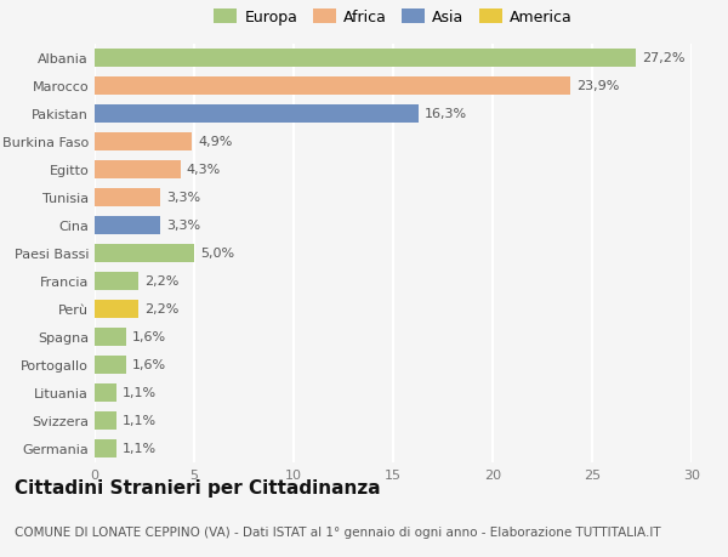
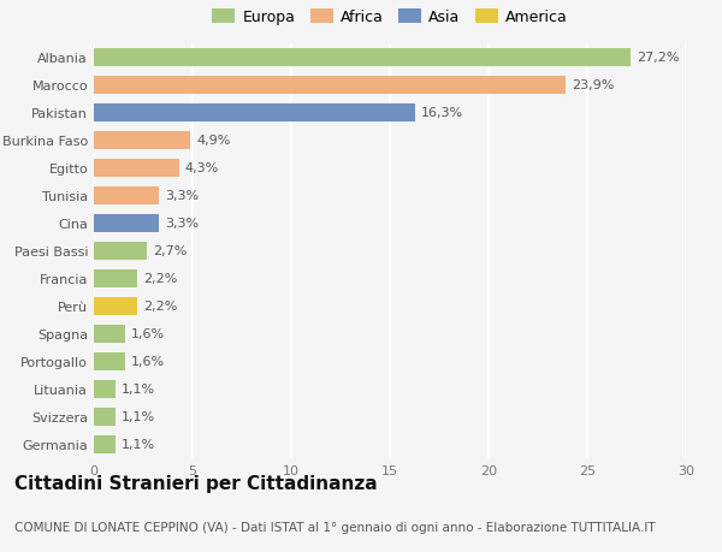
Paesi Bassi: 5,0% -> 2,7%
